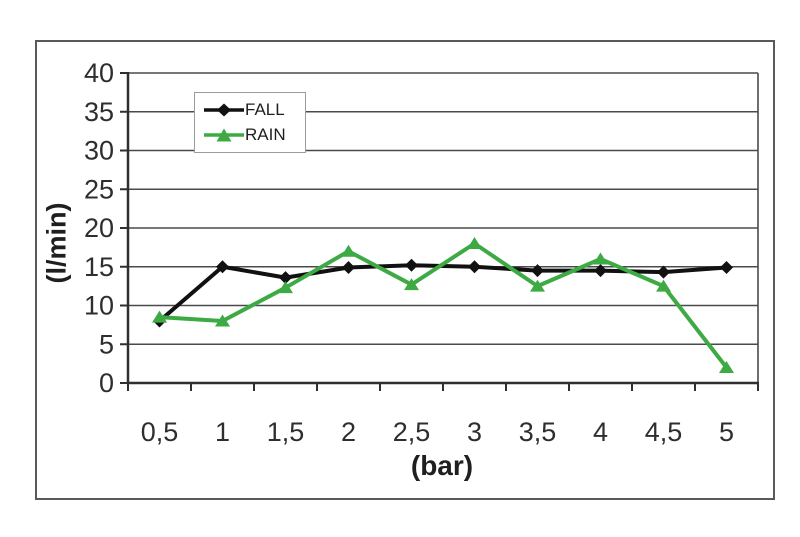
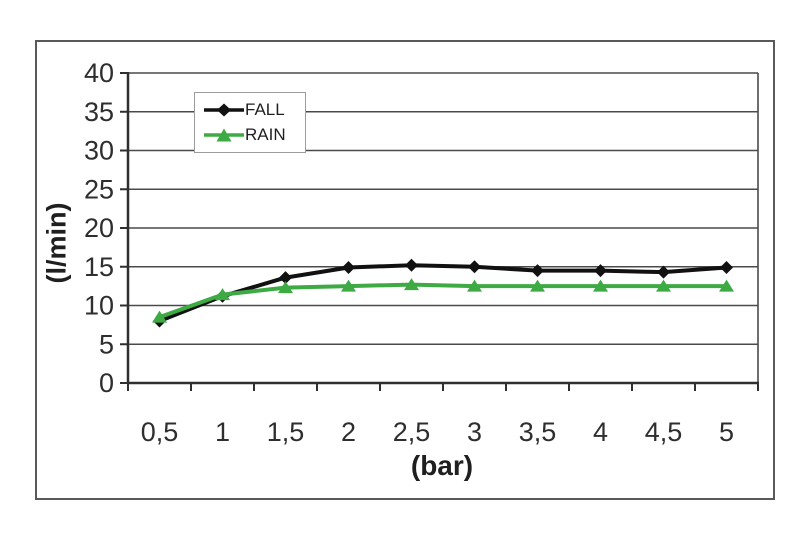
FALL/1: 15 -> 11
RAIN/1: 8 -> 11
RAIN/2: 17 -> 12
RAIN/3: 18 -> 12
RAIN/4: 16 -> 12
RAIN/5: 2 -> 12
